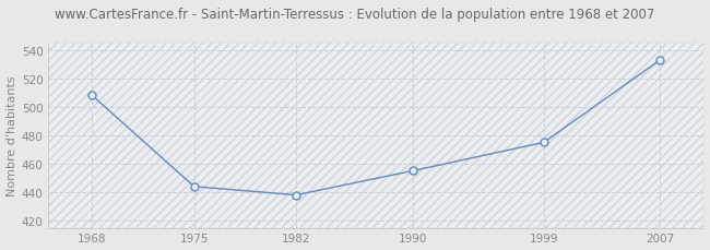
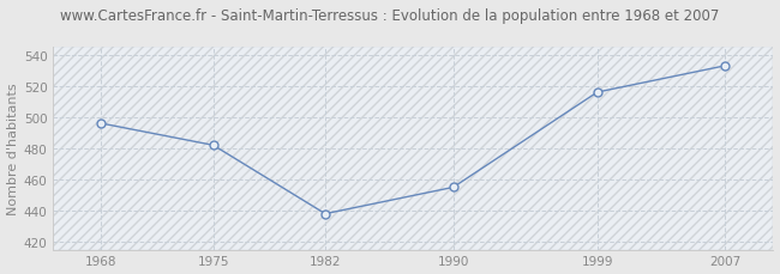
1968: 508 -> 496
1975: 444 -> 482
1999: 475 -> 516
